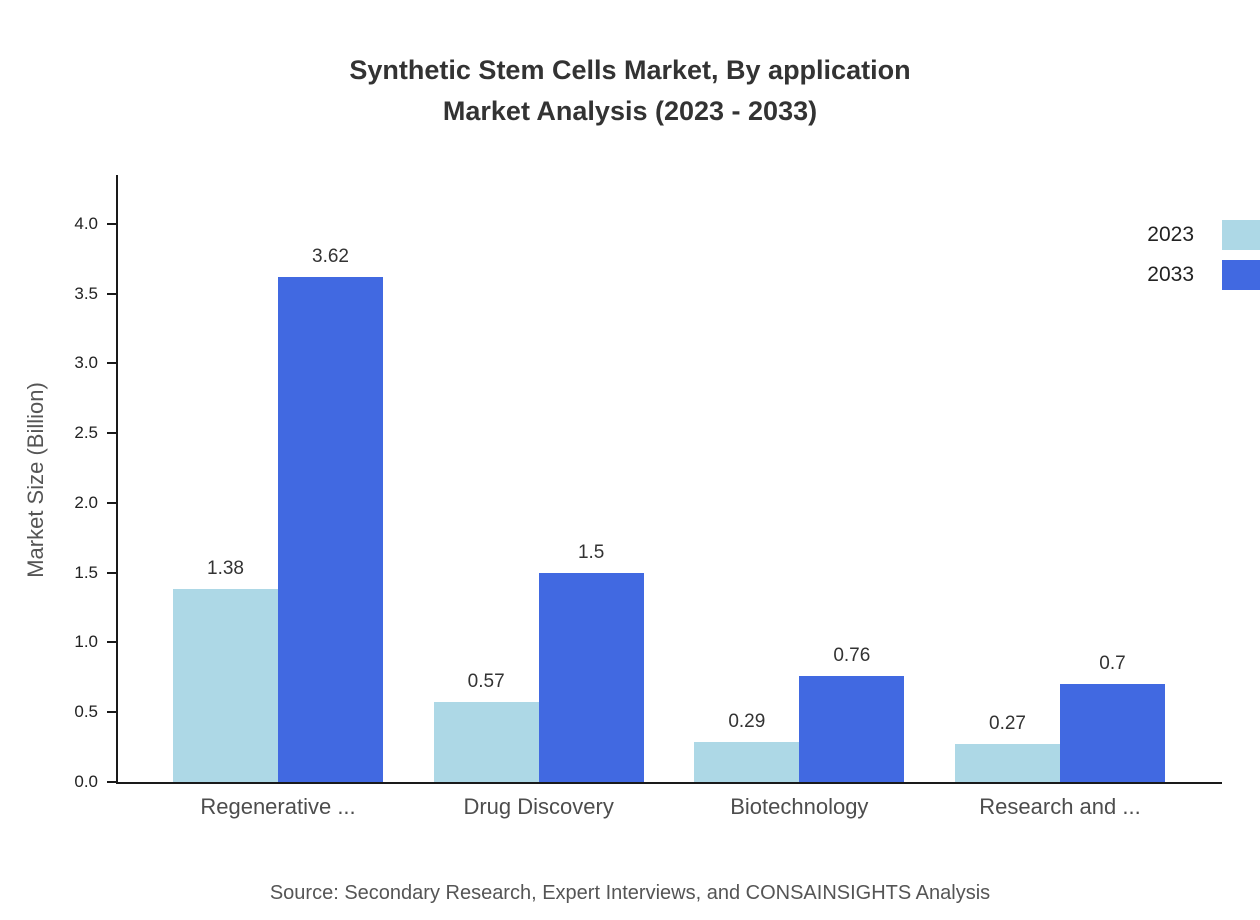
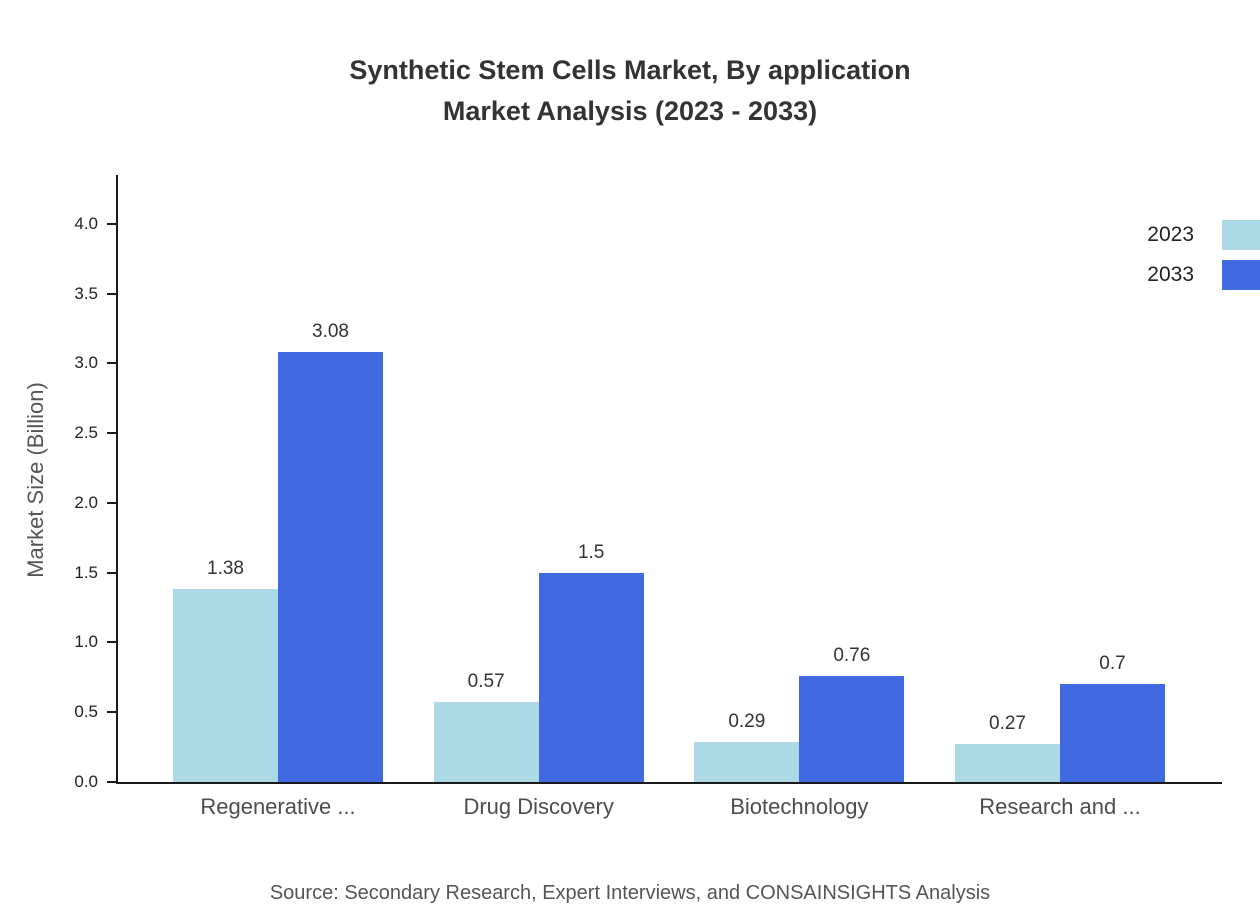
2033/Regenerative ...: 3.62 -> 3.08
